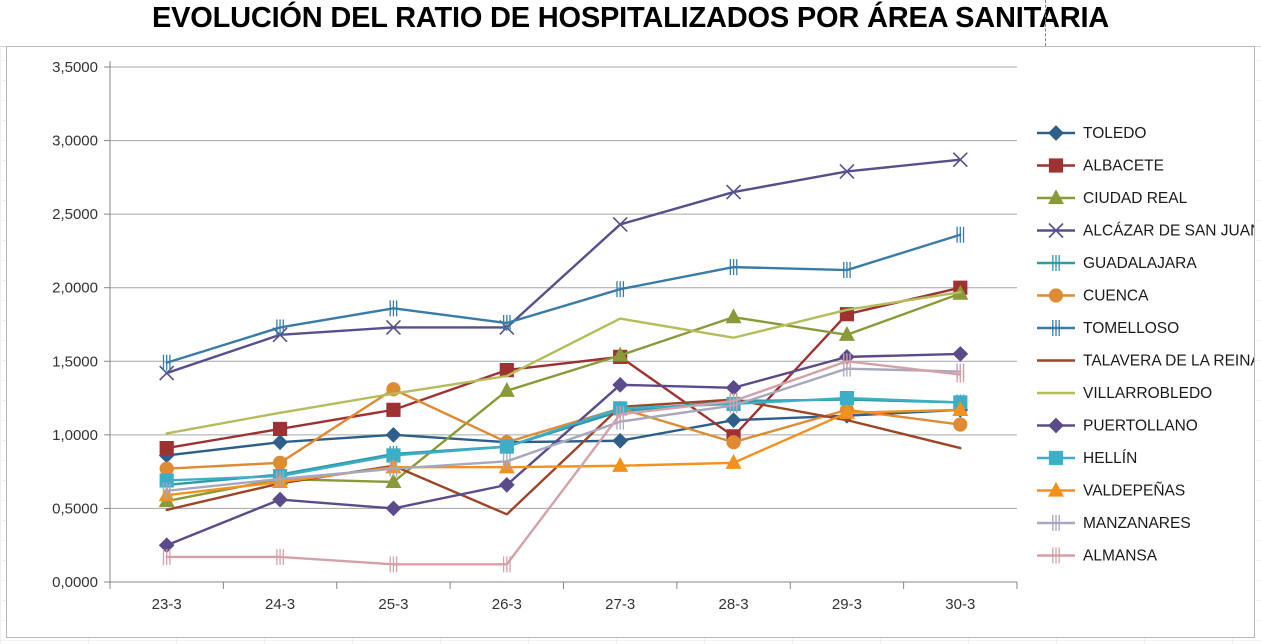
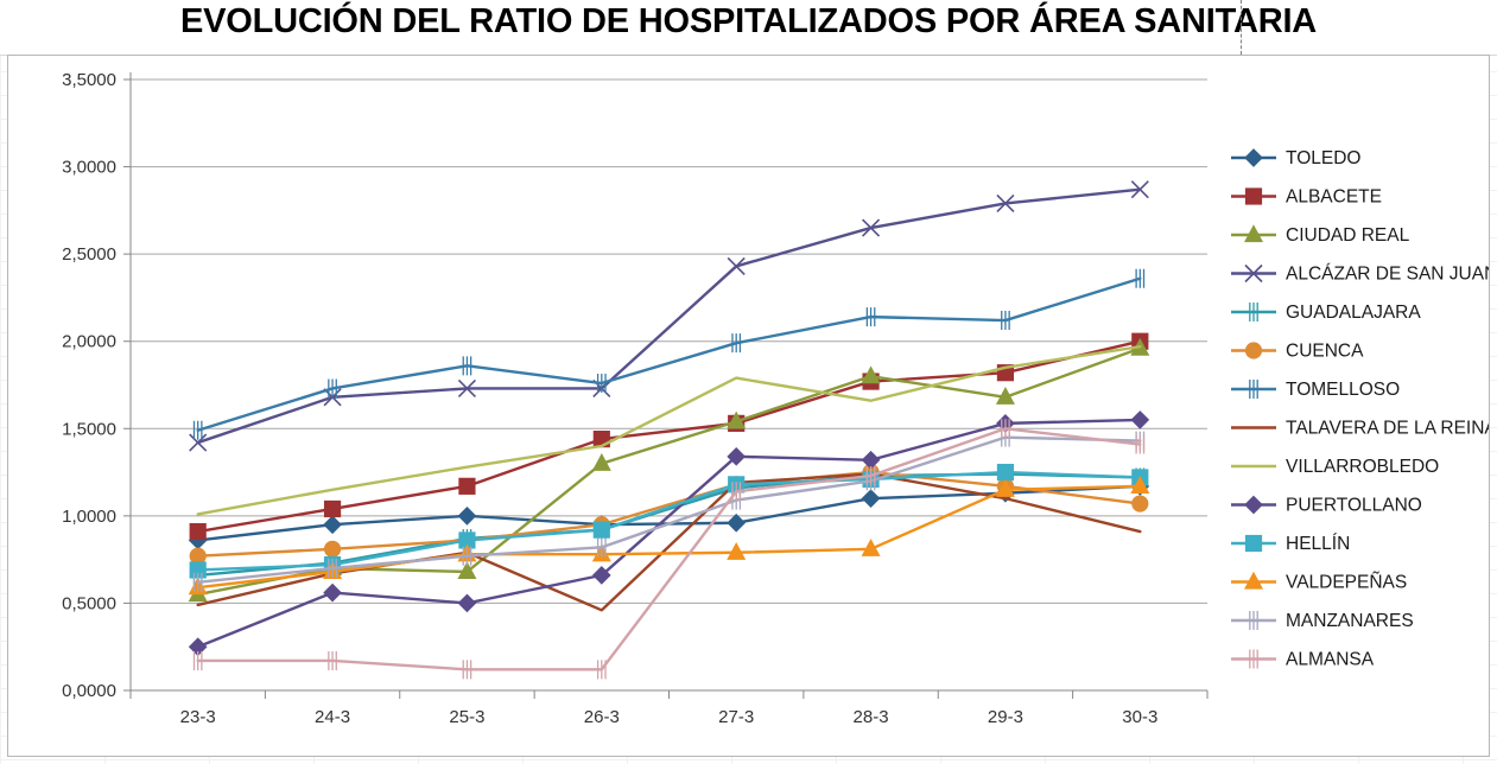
CUENCA/25-3: 1,31 -> 0,86
ALBACETE/28-3: 0,99 -> 1,77
CUENCA/28-3: 0,95 -> 1,25
